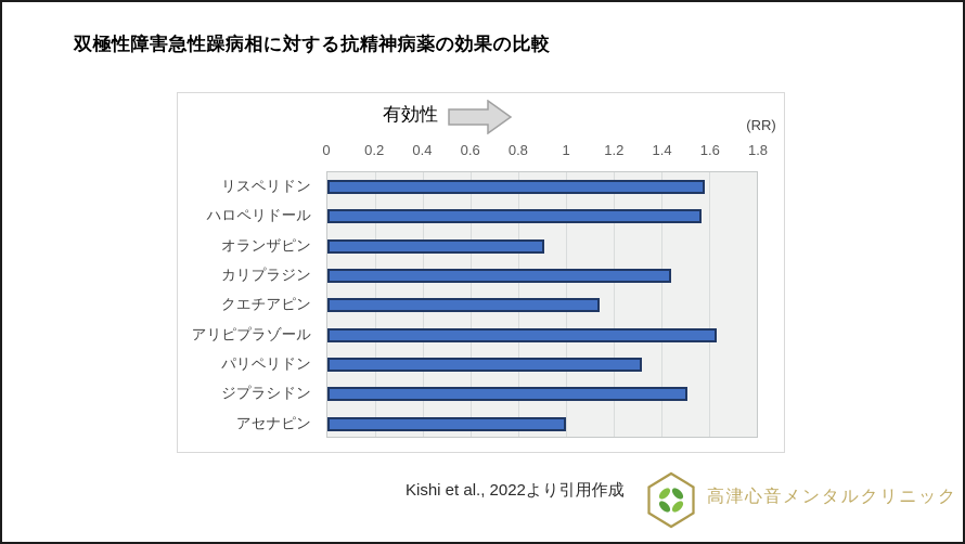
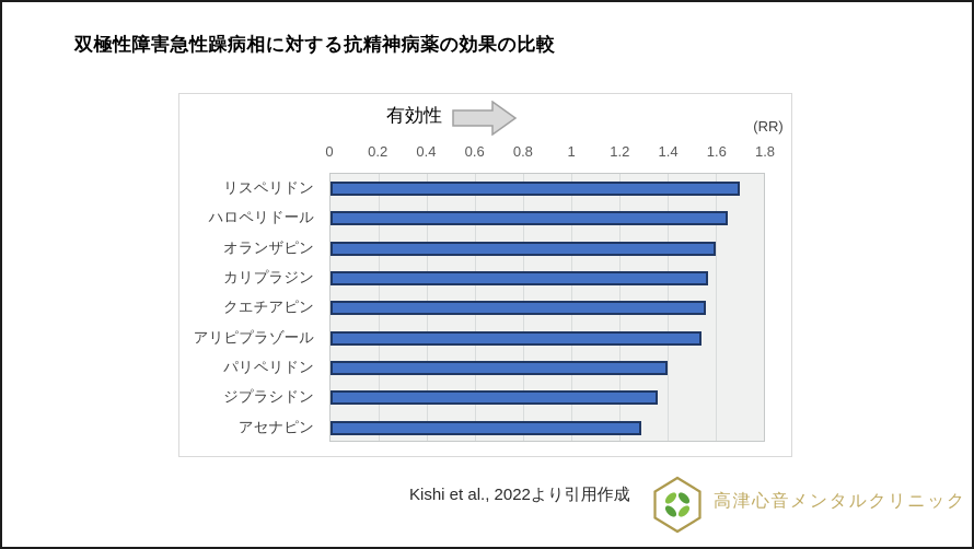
リスペリドン: 1.58 -> 1.70
ハロペリドール: 1.57 -> 1.65
オランザピン: 0.91 -> 1.60
カリプラジン: 1.44 -> 1.57
クエチアピン: 1.14 -> 1.56
アリピプラゾール: 1.63 -> 1.54
パリペリドン: 1.32 -> 1.40
ジプラシドン: 1.51 -> 1.36
アセナピン: 1.00 -> 1.29
